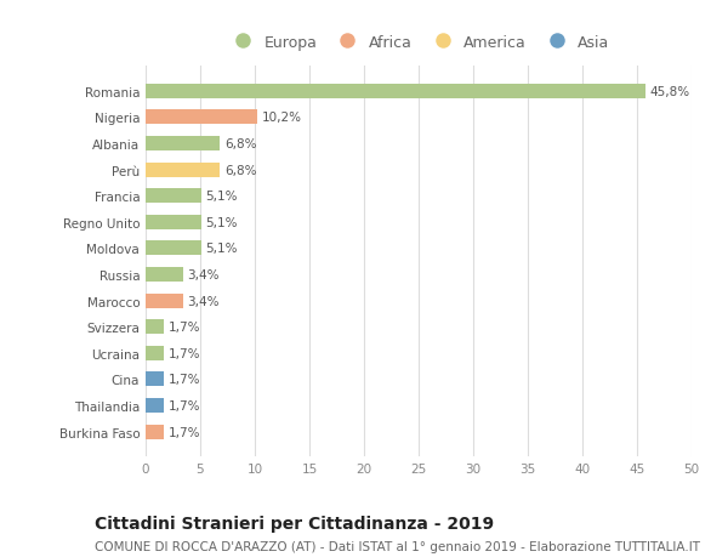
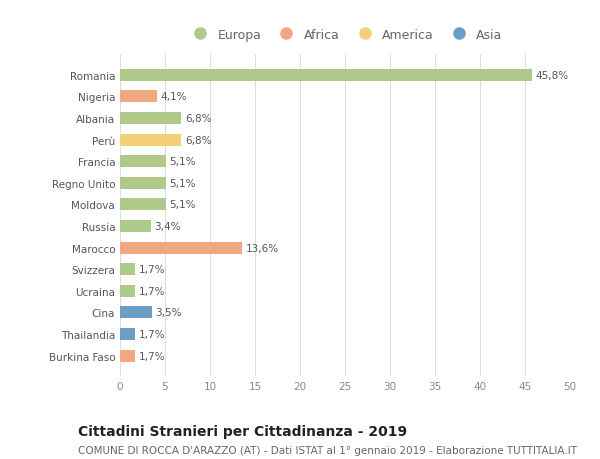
Nigeria: 10,2% -> 4,1%
Marocco: 3,4% -> 13,6%
Cina: 1,7% -> 3,5%
